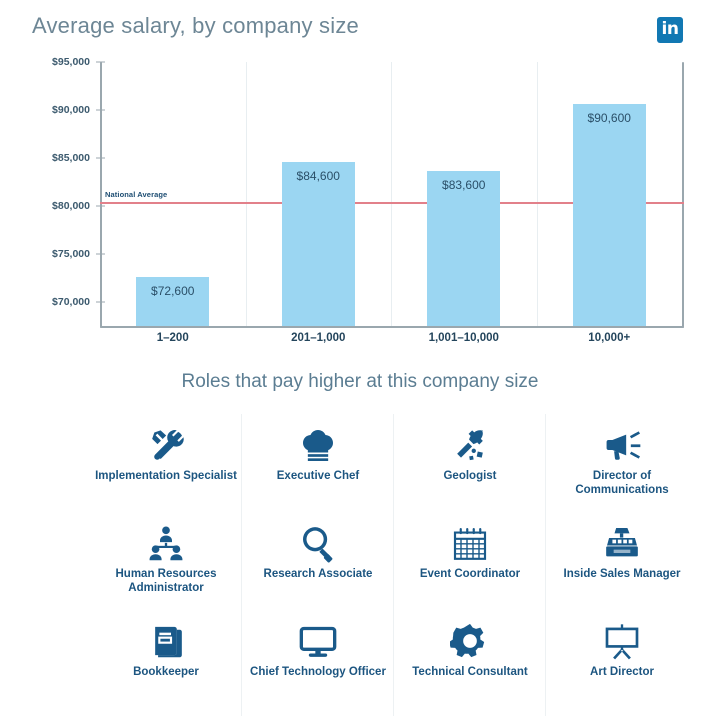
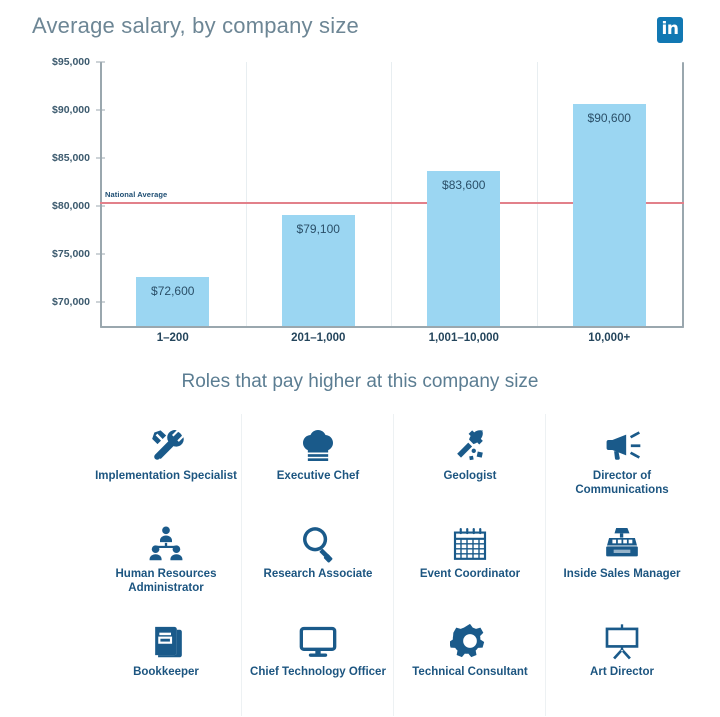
201–1,000: $84,600 -> $79,100
